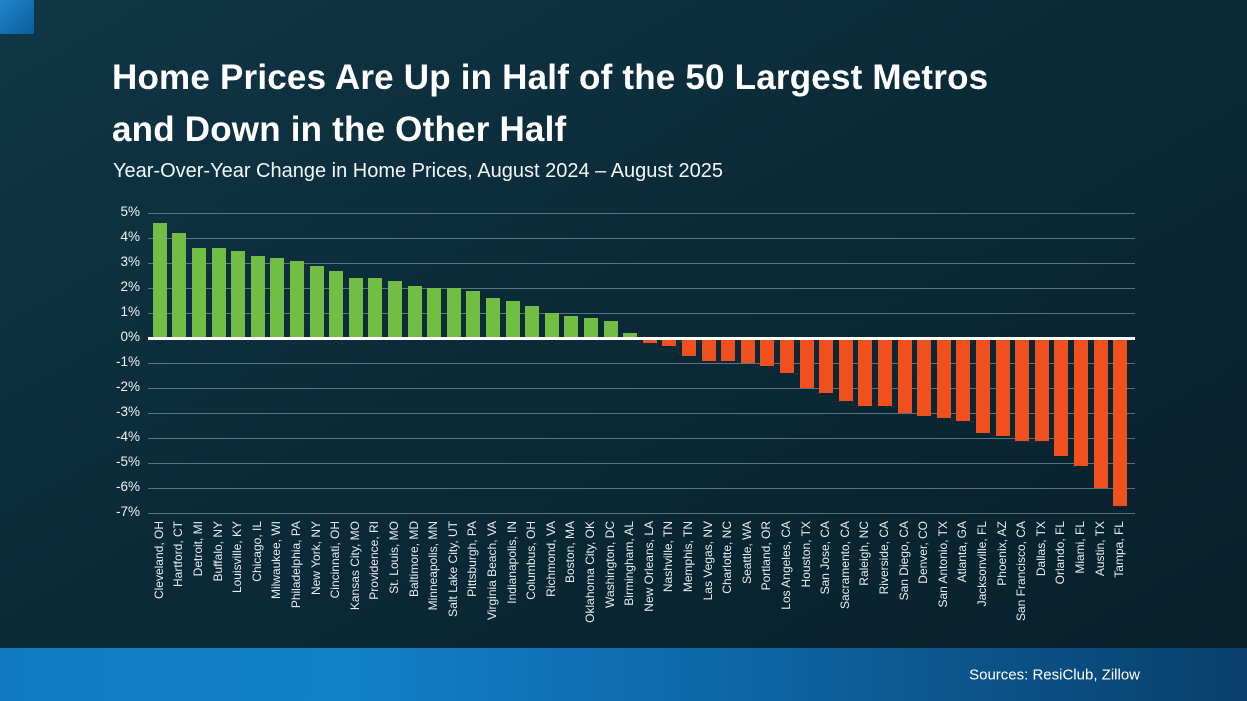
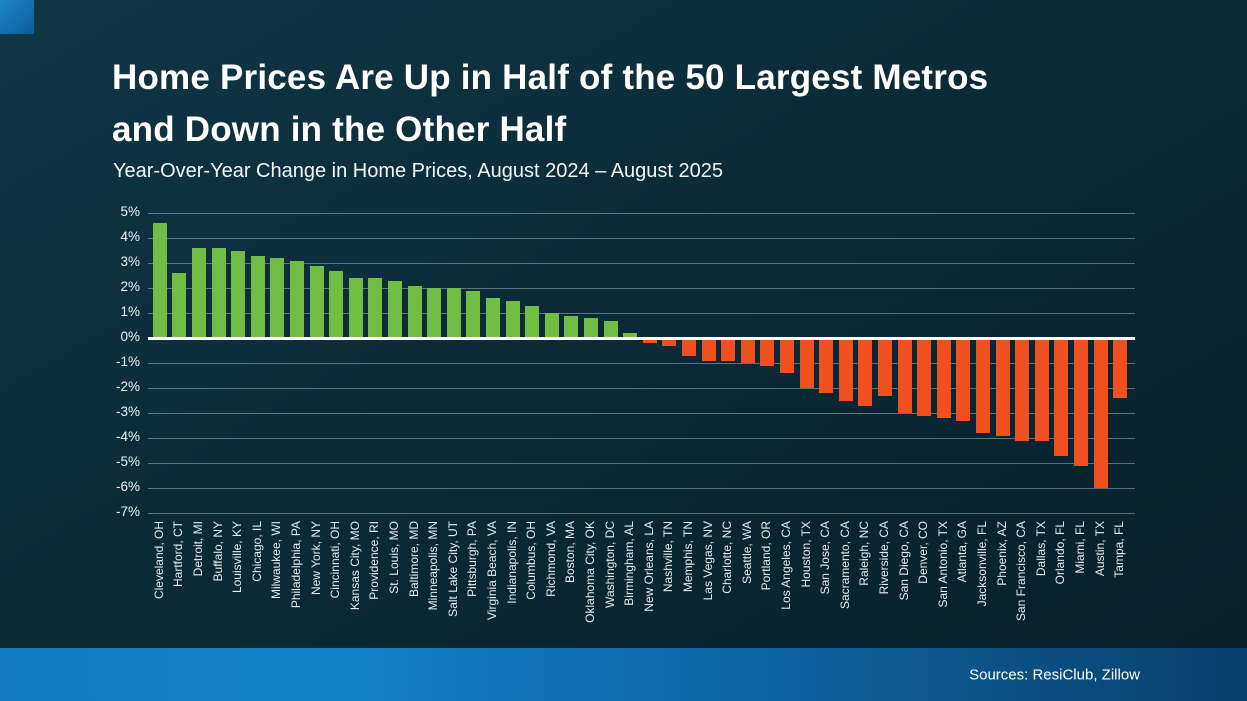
Hartford, CT: 4.2% -> 2.6%
Riverside, CA: -2.7% -> -2.3%
Tampa, FL: -6.7% -> -2.4%
